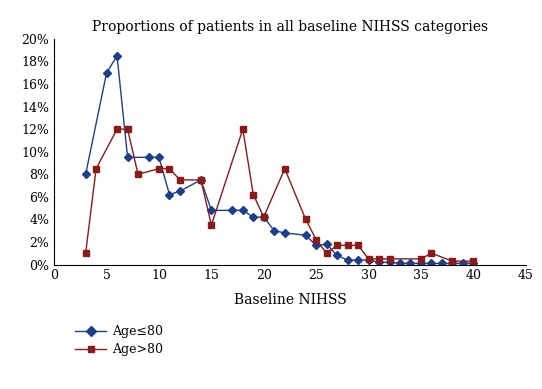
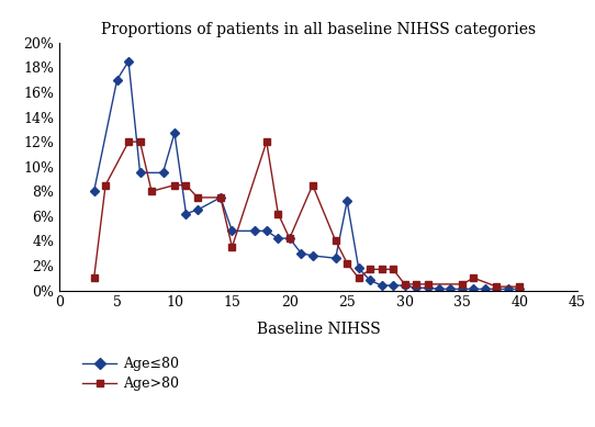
Age≤80/10: 9.5% -> 12.7%
Age≤80/25: 1.7% -> 7.2%
